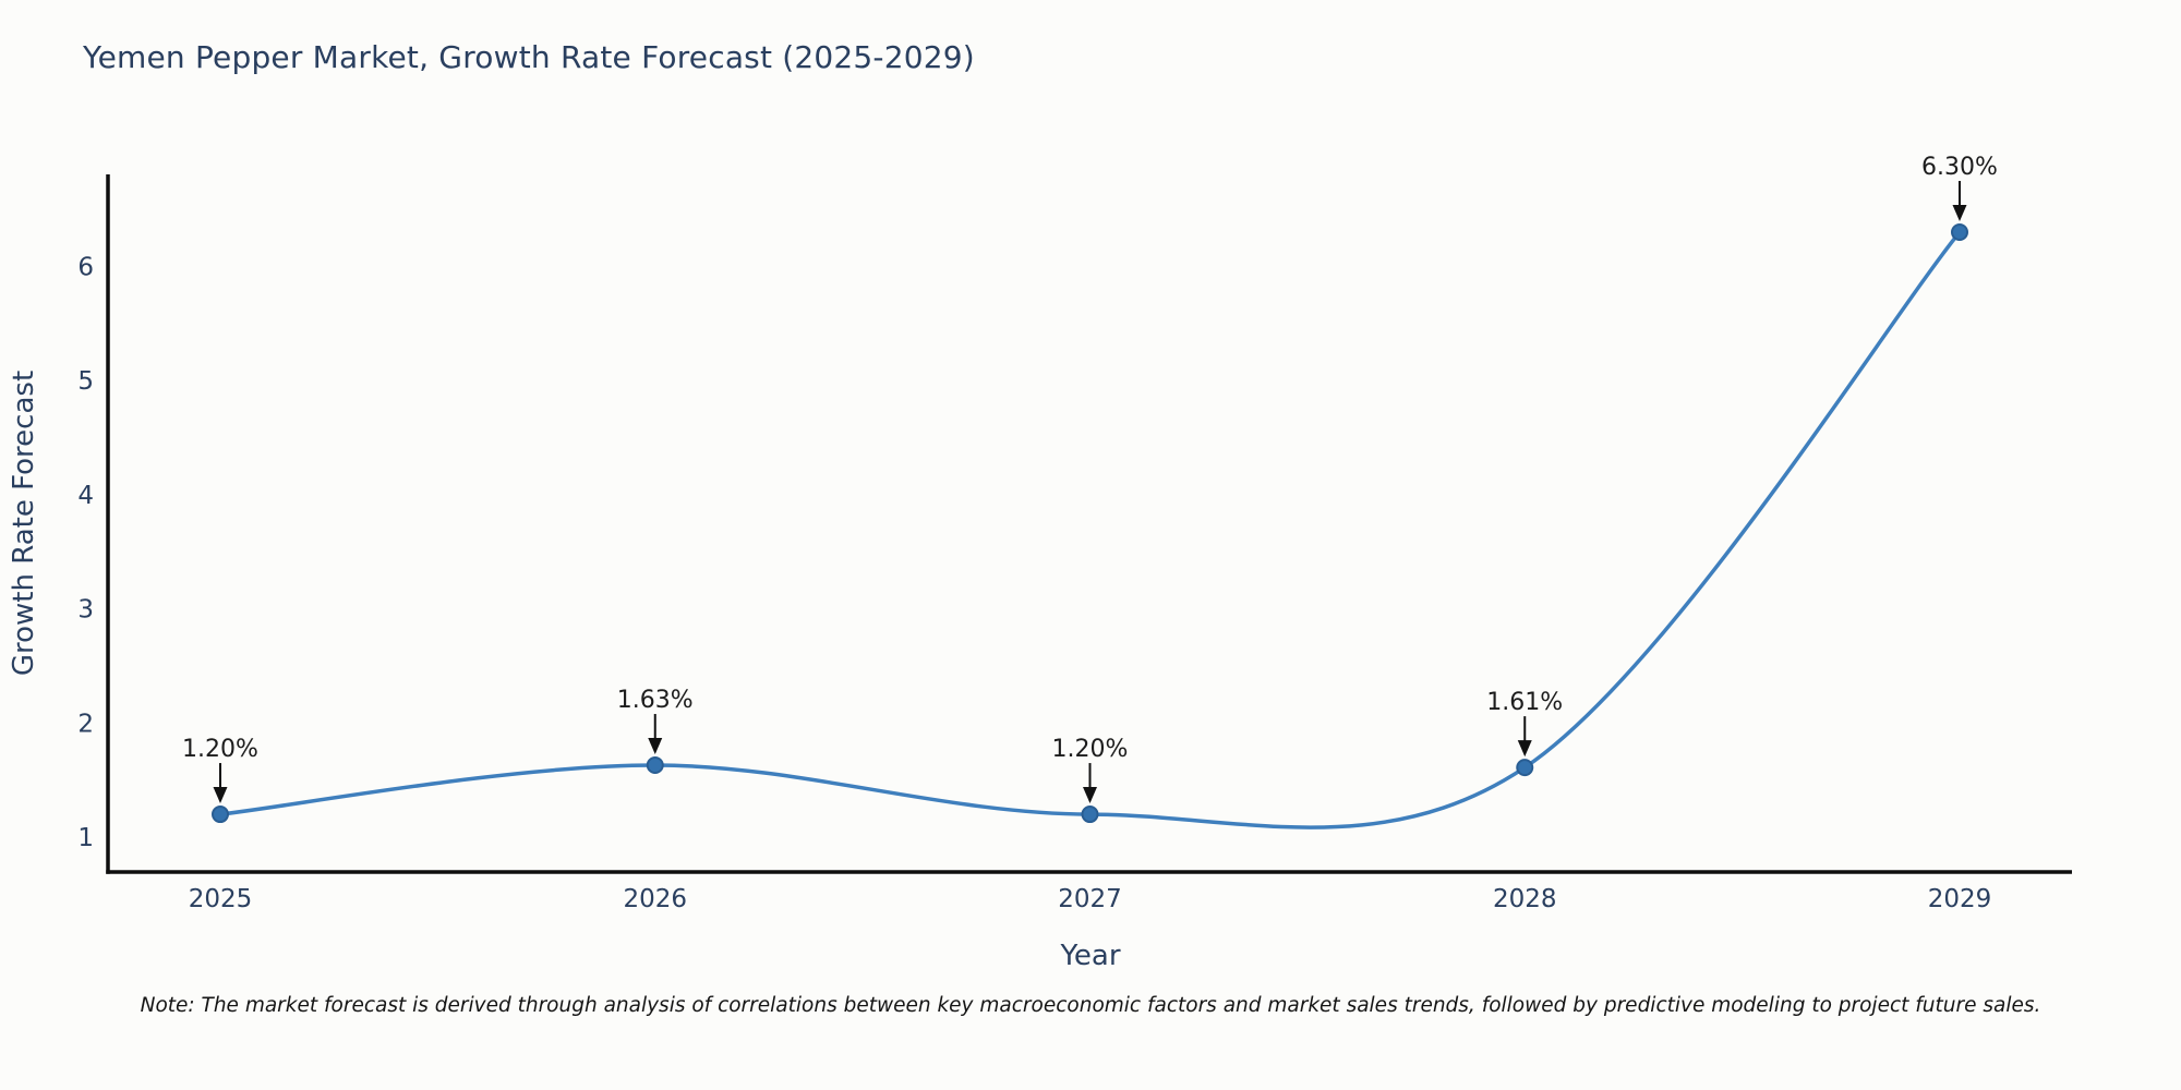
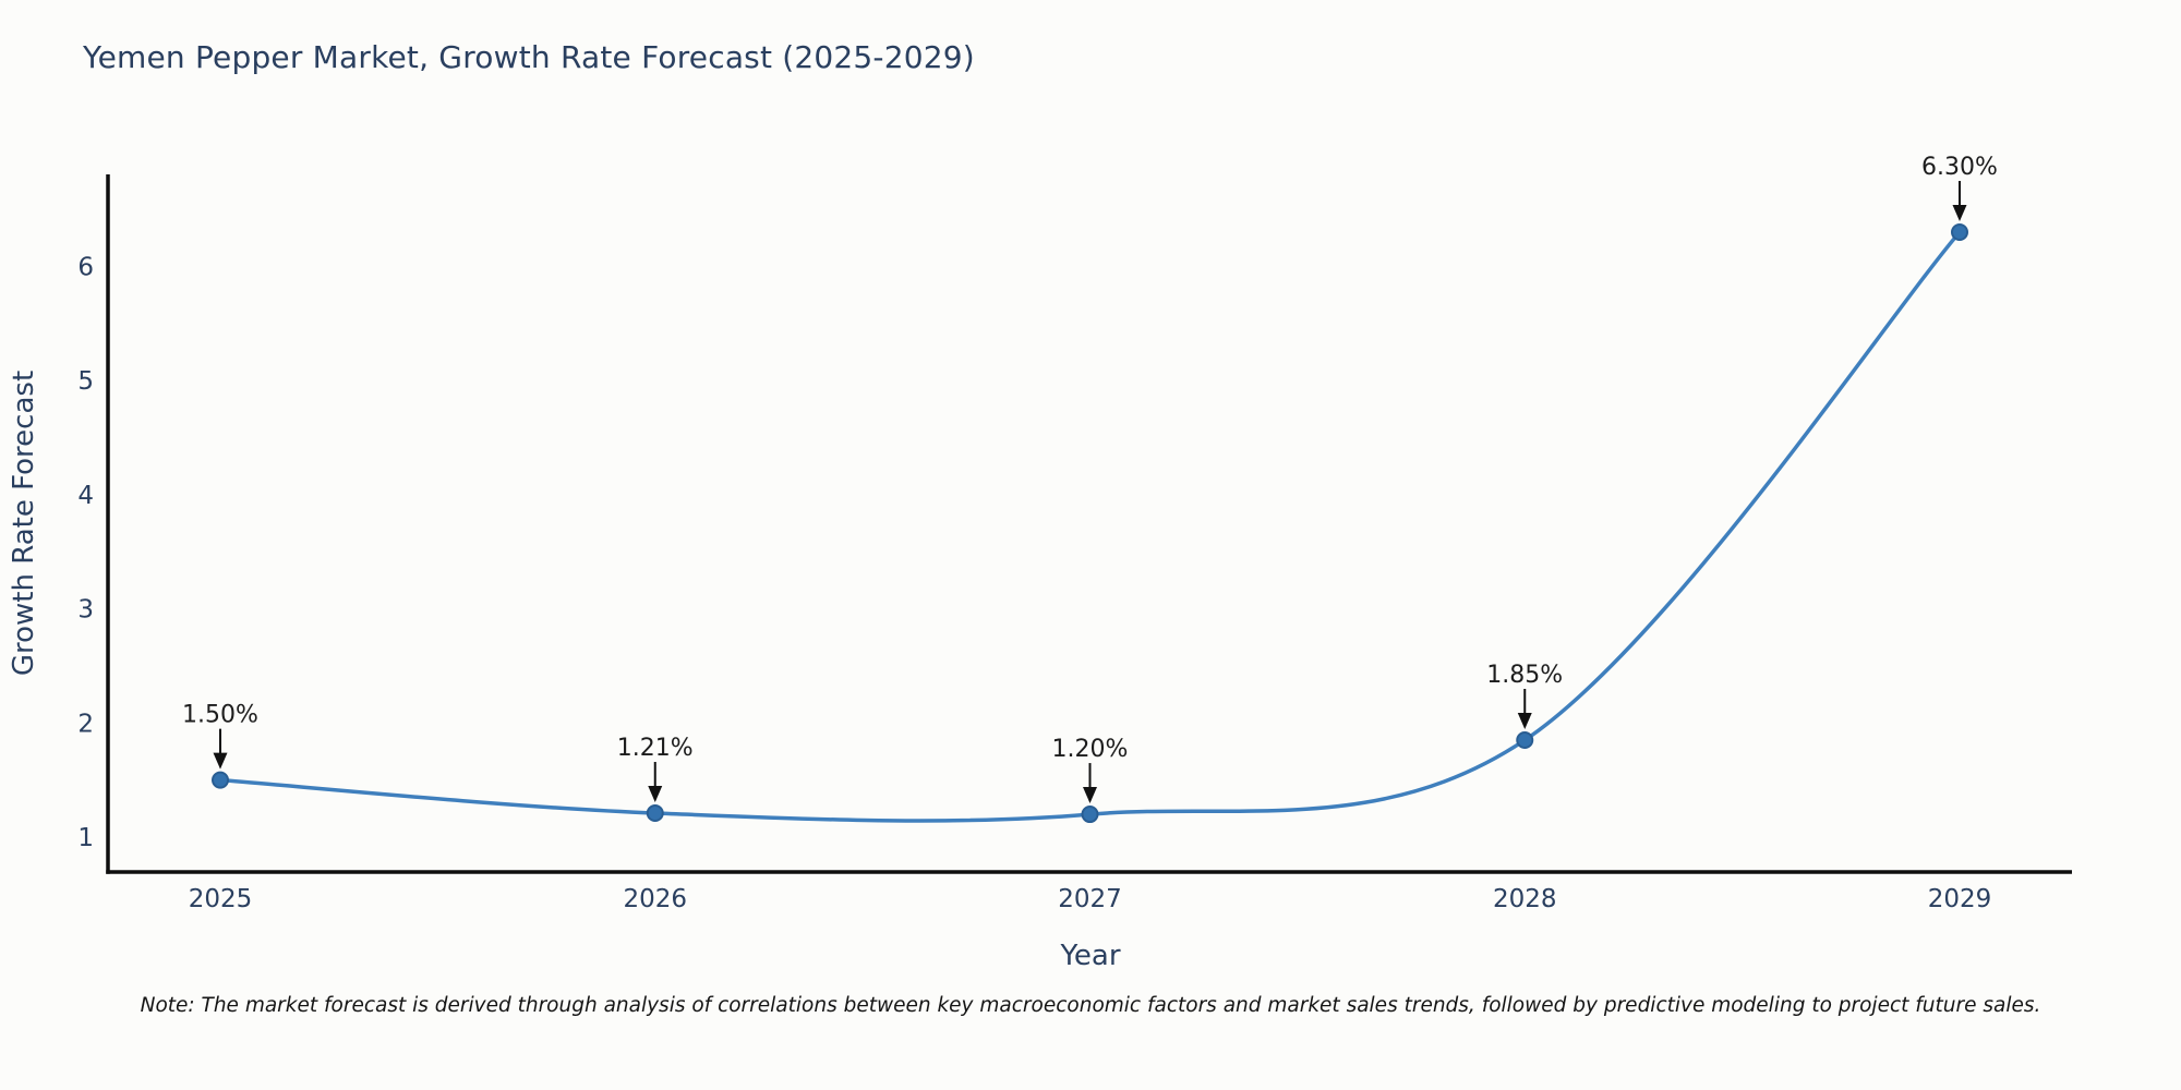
2025: 1.20% -> 1.50%
2026: 1.63% -> 1.21%
2028: 1.61% -> 1.85%
